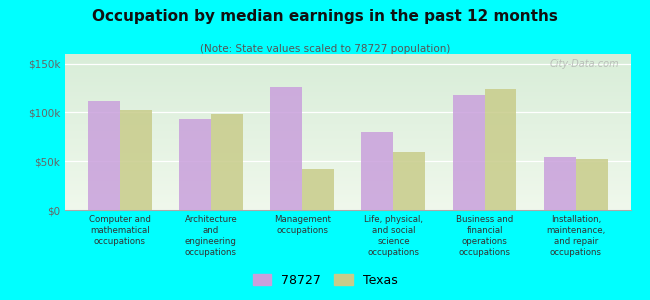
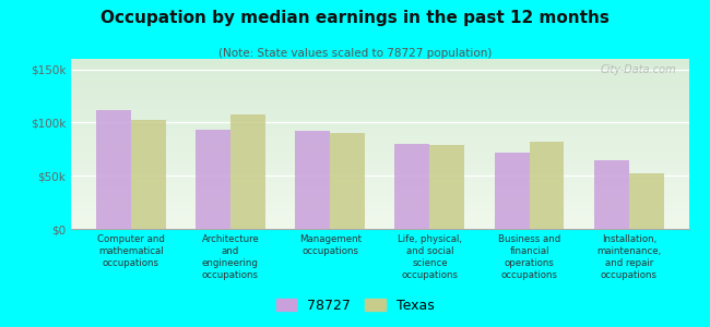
Texas/Architecture and engineering occupations: $98k -> $108k
78727/Management occupations: $126k -> $92k
Texas/Management occupations: $42k -> $90k
Texas/Life, physical, and social science occupations: $60k -> $79k
78727/Business and financial operations occupations: $118k -> $72k
Texas/Business and financial operations occupations: $124k -> $82k
78727/Installation, maintenance, and repair occupations: $54k -> $65k
